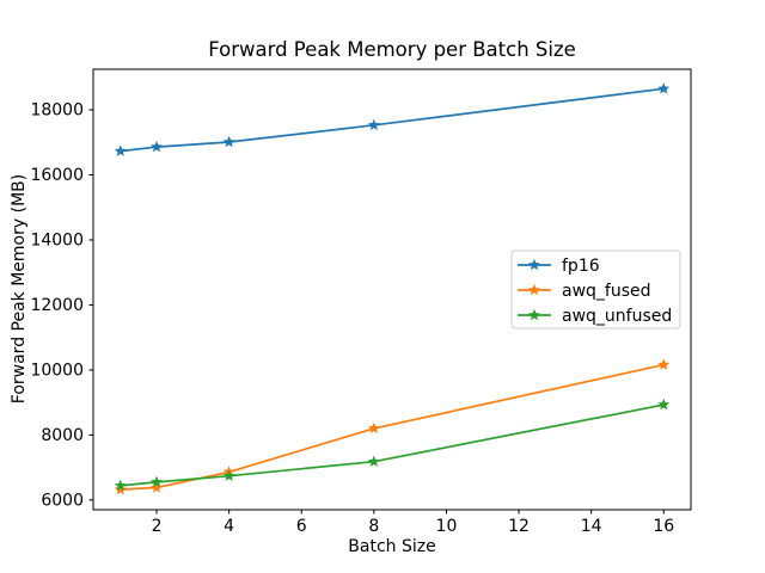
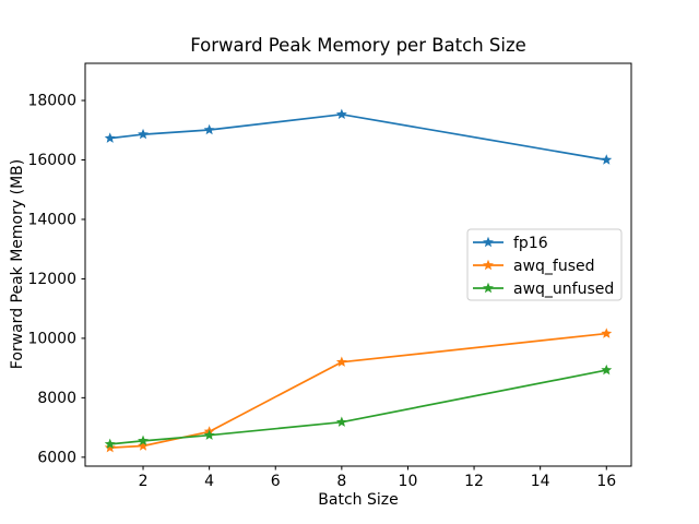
awq_fused/8: 8200 -> 9200
fp16/16: 18600 -> 16000
